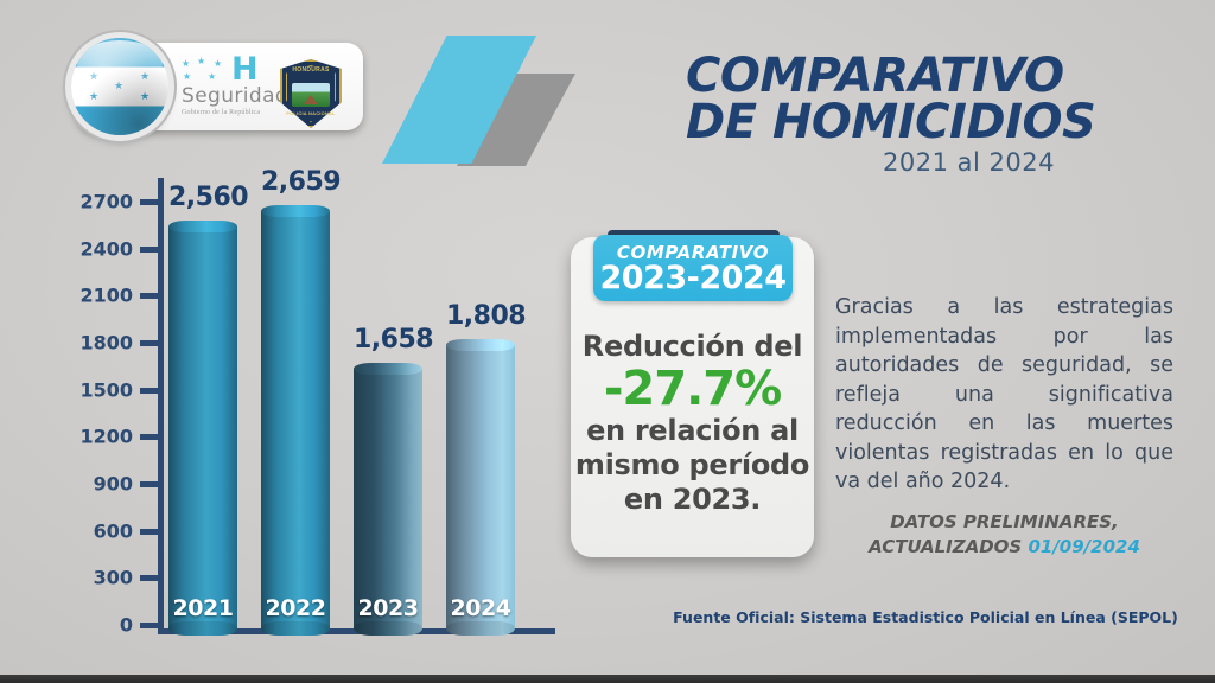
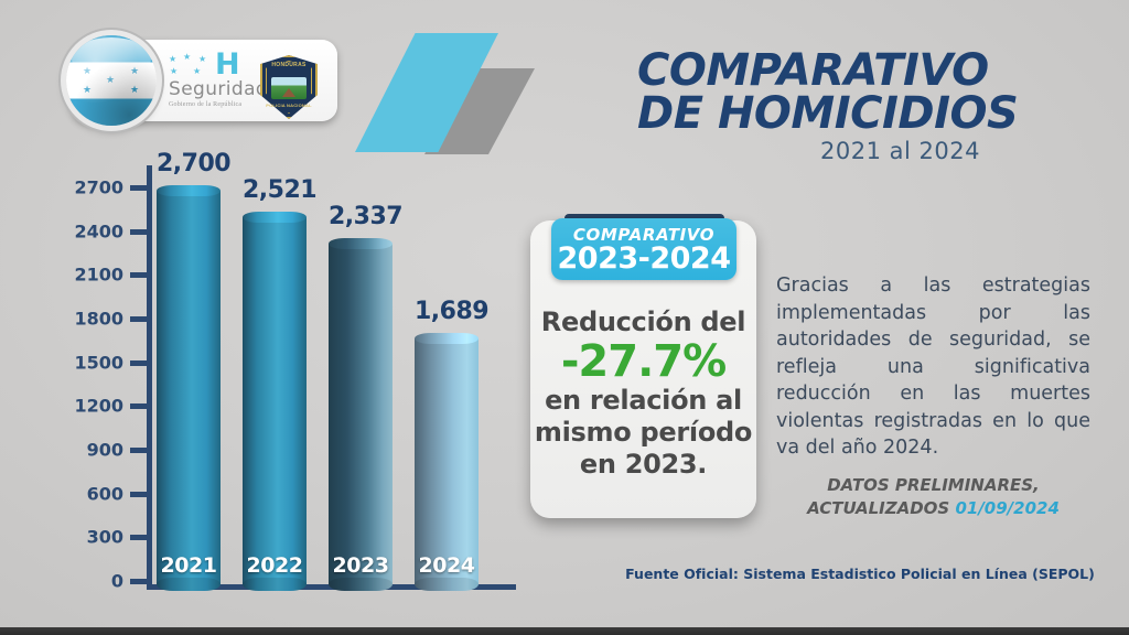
2021: 2,560 -> 2,700
2022: 2,659 -> 2,521
2023: 1,658 -> 2,337
2024: 1,808 -> 1,689
